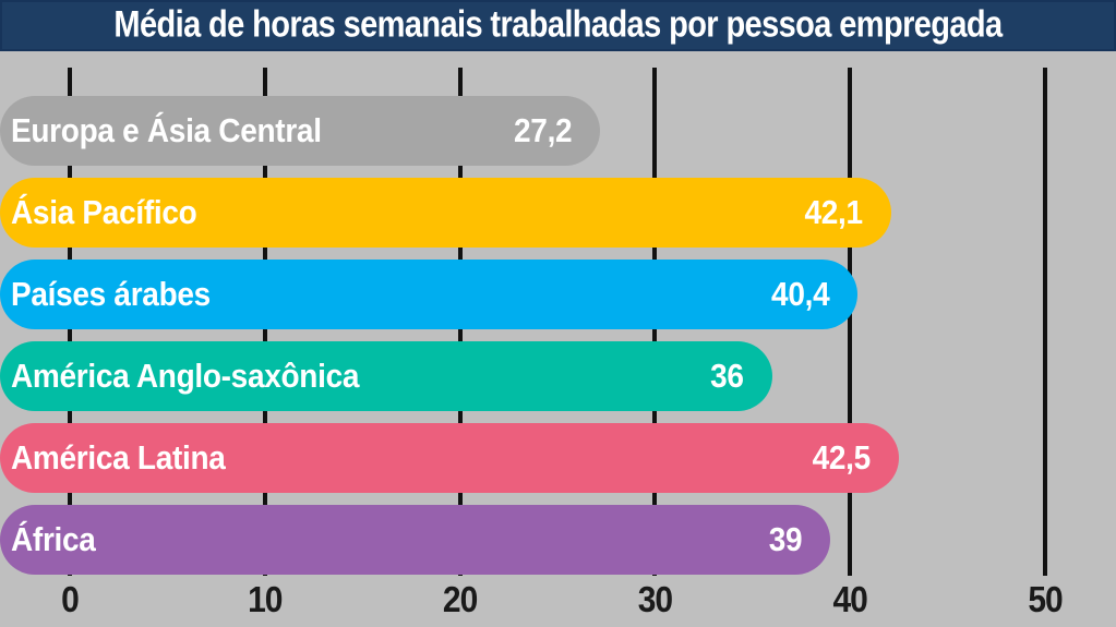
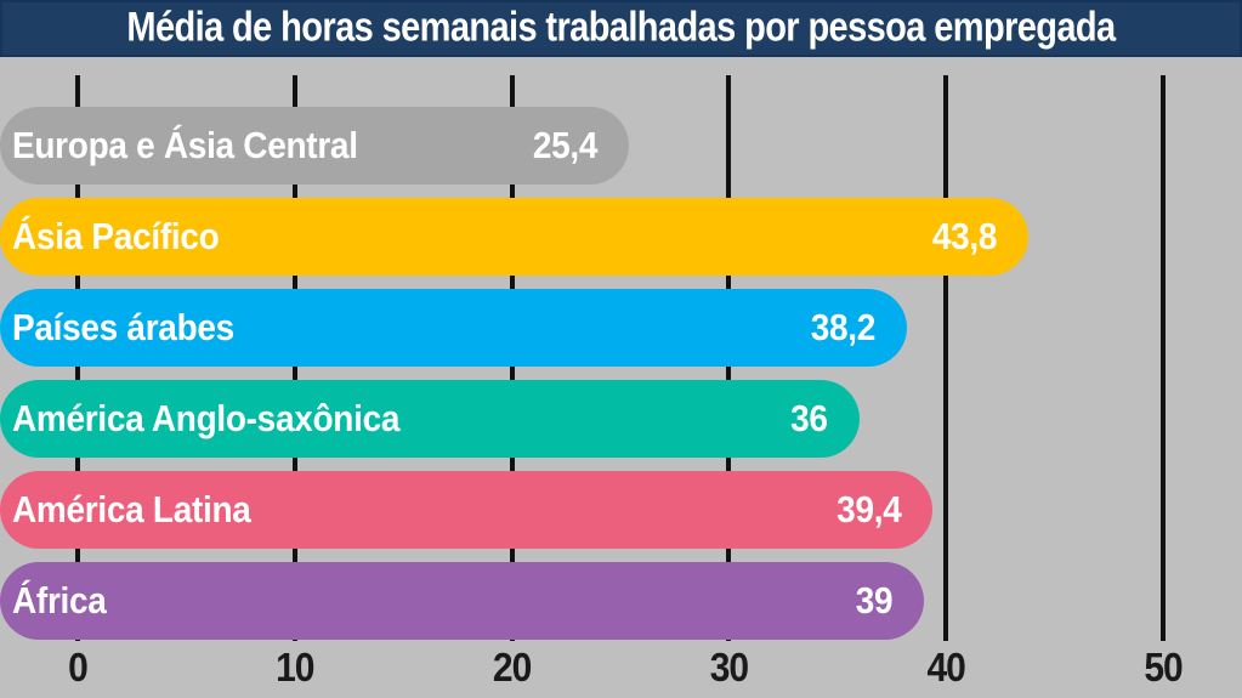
Europa e Ásia Central: 27,2 -> 25,4
Ásia Pacífico: 42,1 -> 43,8
Países árabes: 40,4 -> 38,2
América Latina: 42,5 -> 39,4
